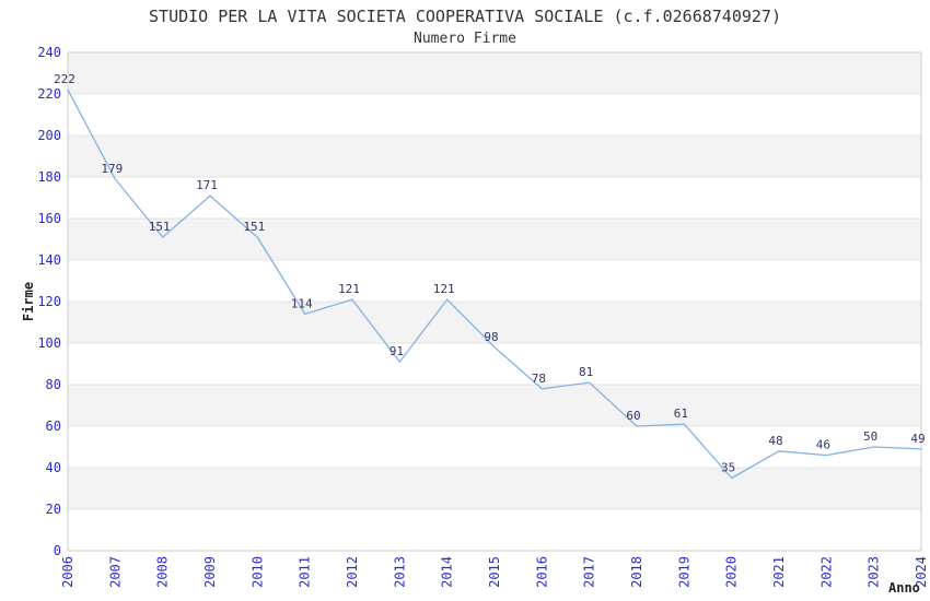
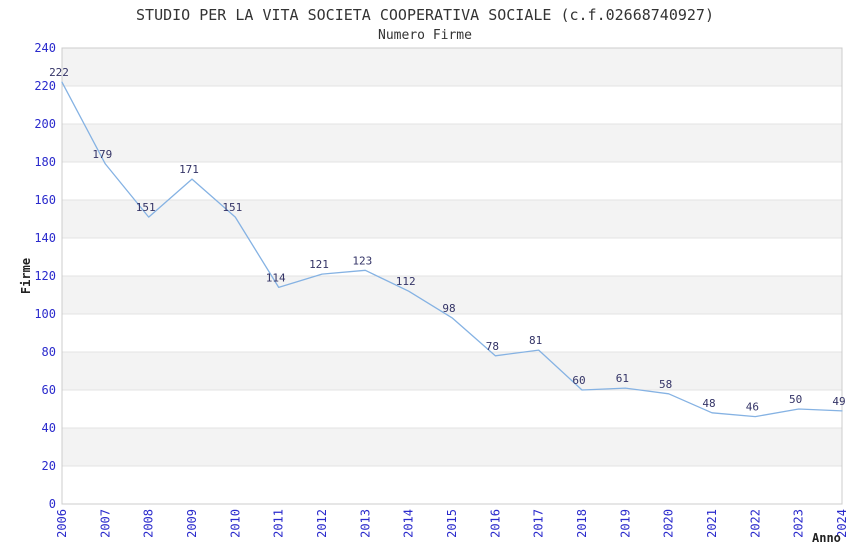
2013: 91 -> 123
2014: 121 -> 112
2020: 35 -> 58
